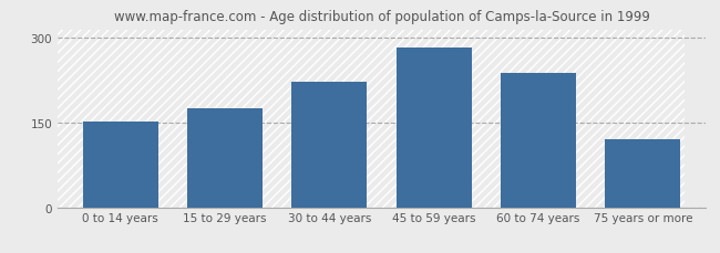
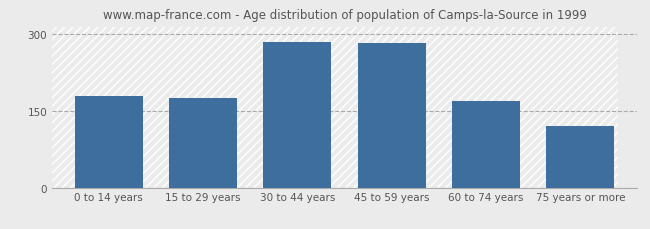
0 to 14 years: 152 -> 180
30 to 44 years: 222 -> 285
60 to 74 years: 238 -> 170
